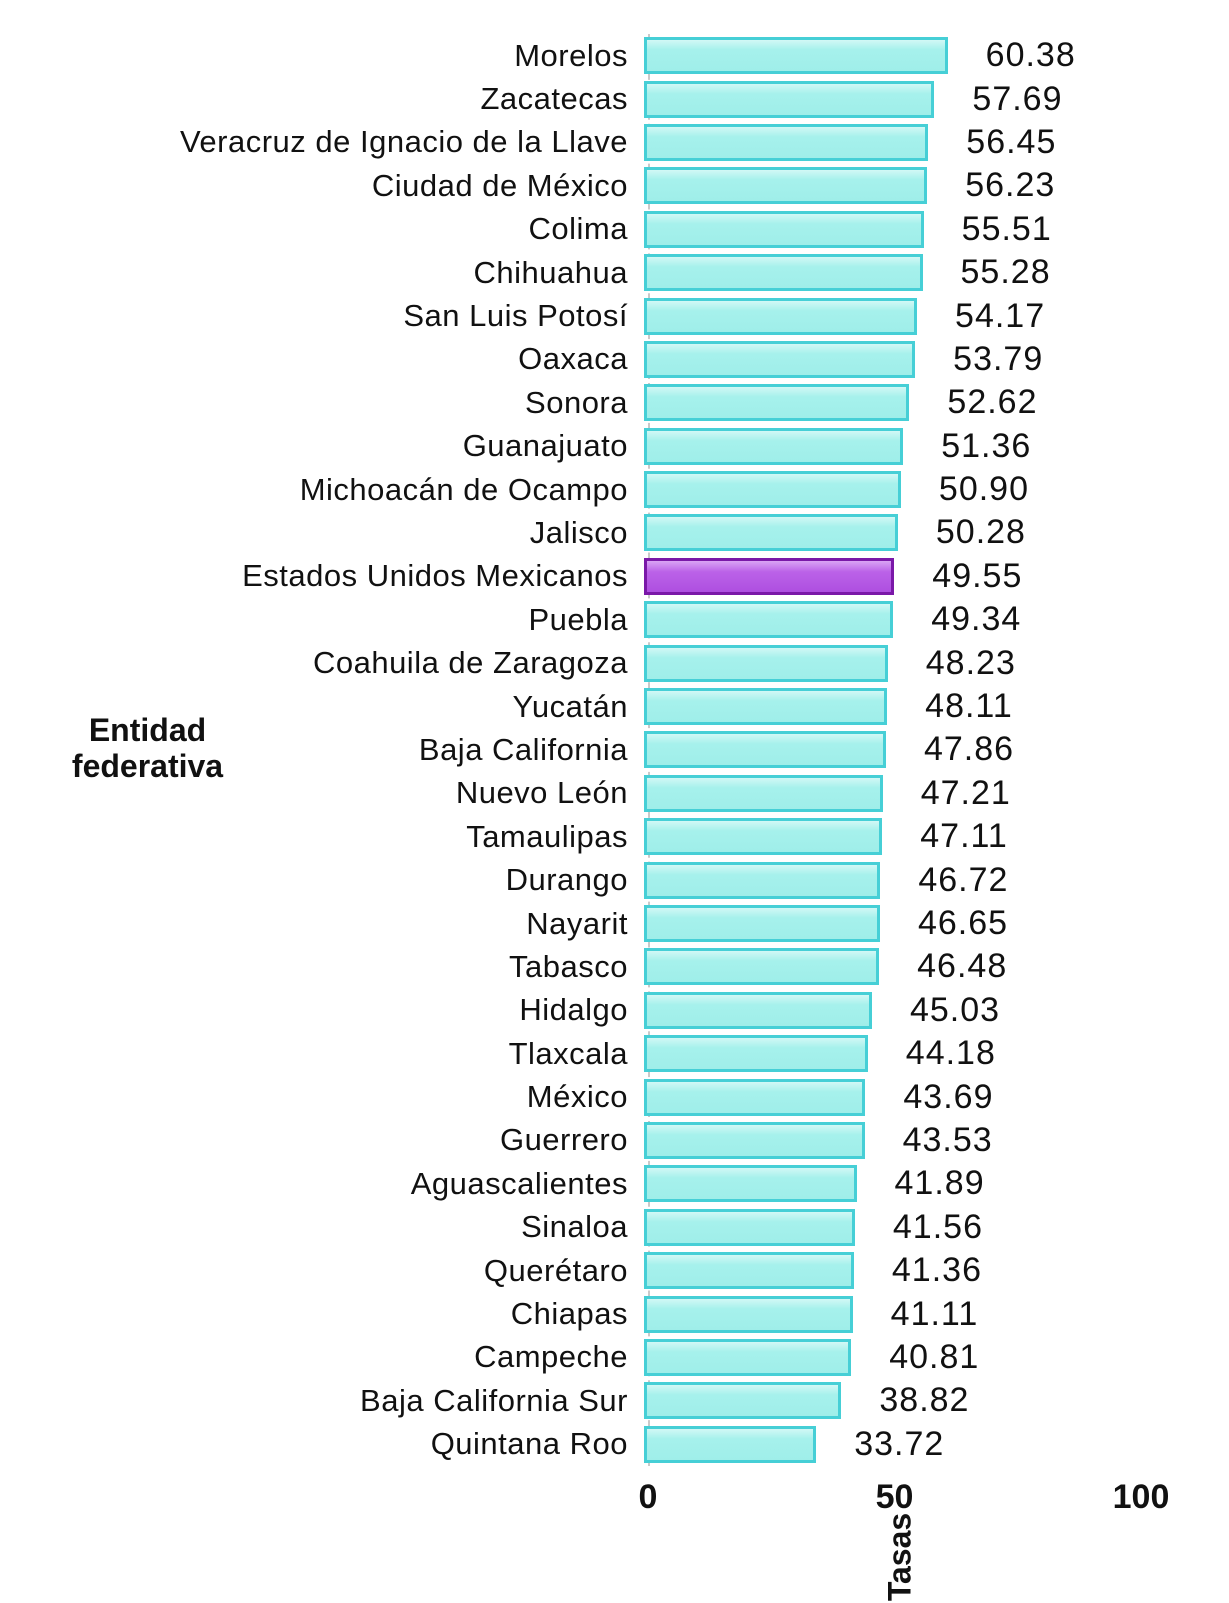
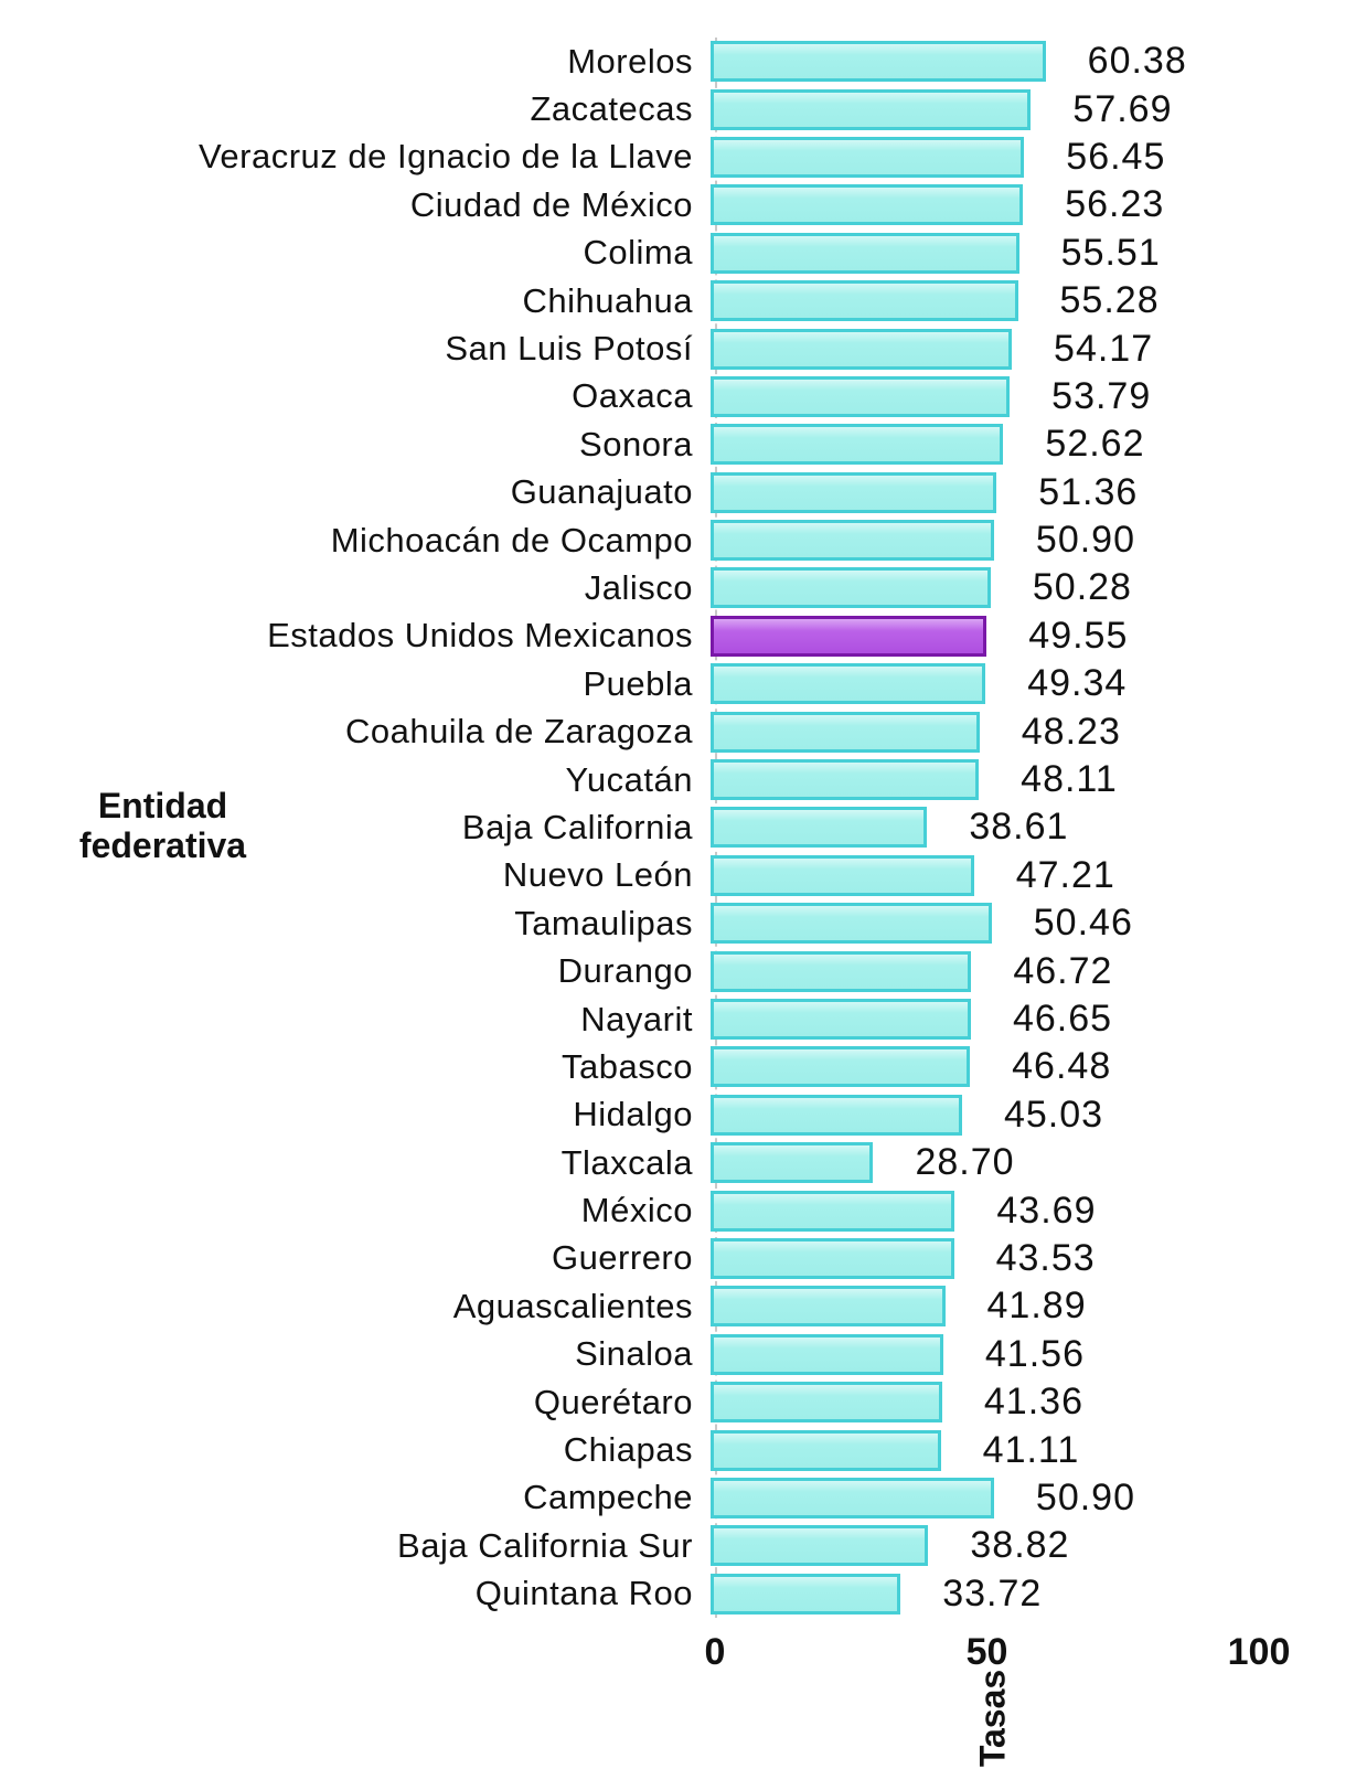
Baja California: 47.86 -> 38.61
Tamaulipas: 47.11 -> 50.46
Tlaxcala: 44.18 -> 28.70
Campeche: 40.81 -> 50.90
